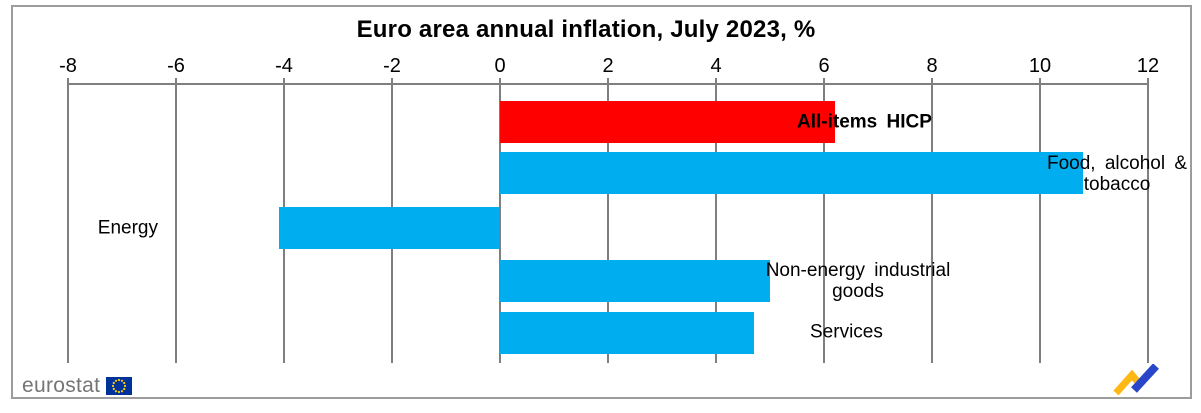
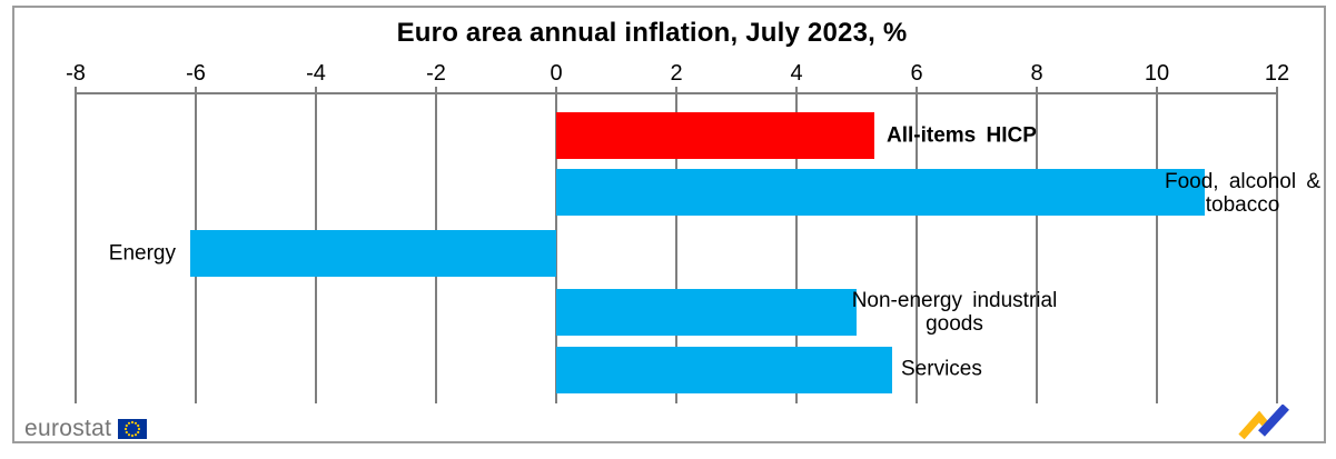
All-items HICP: 6.2 -> 5.3
Energy: -4.1 -> -6.1
Services: 4.7 -> 5.6
